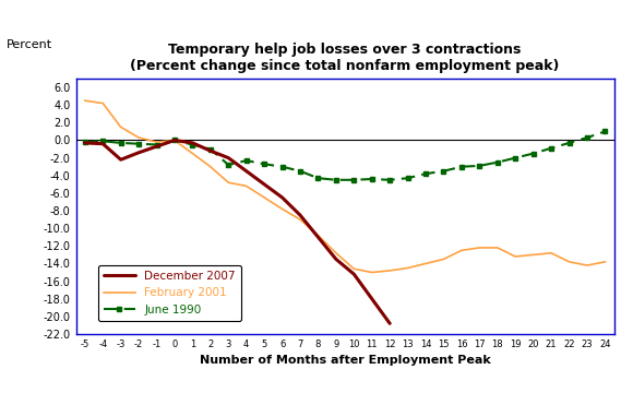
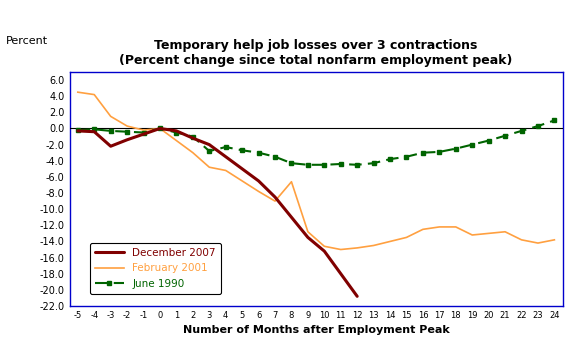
February 2001/8: -10.8 -> -6.6
